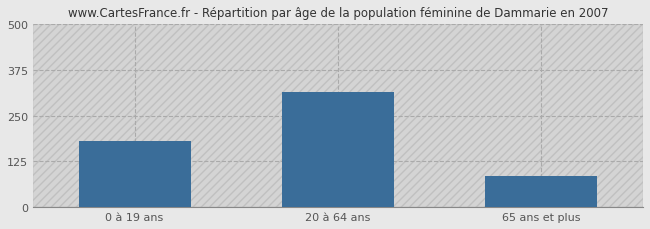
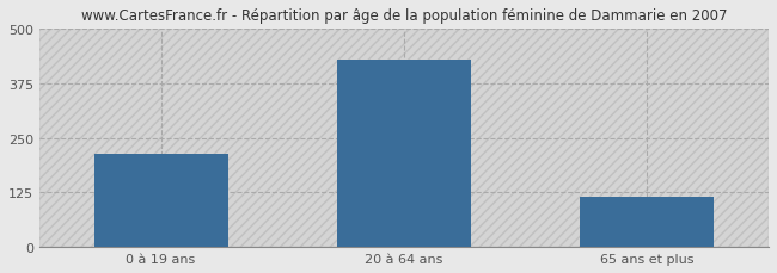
0 à 19 ans: 180 -> 215
20 à 64 ans: 315 -> 430
65 ans et plus: 85 -> 115
